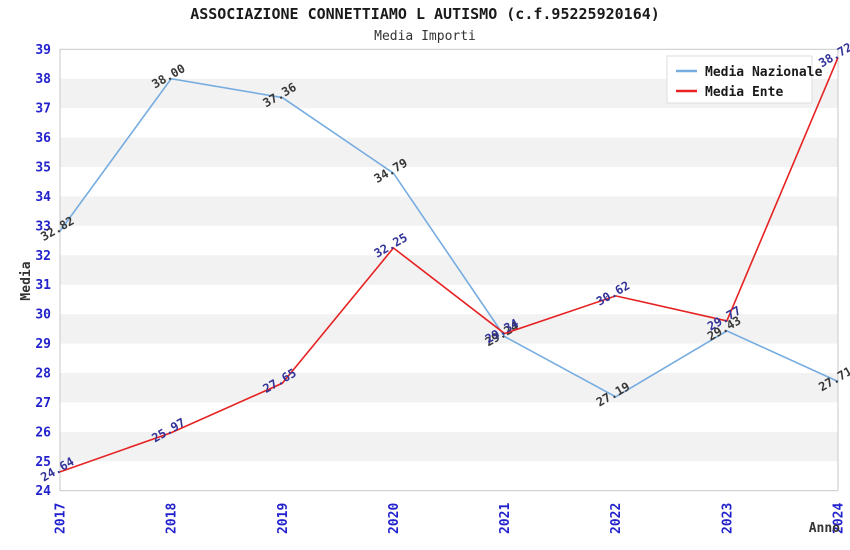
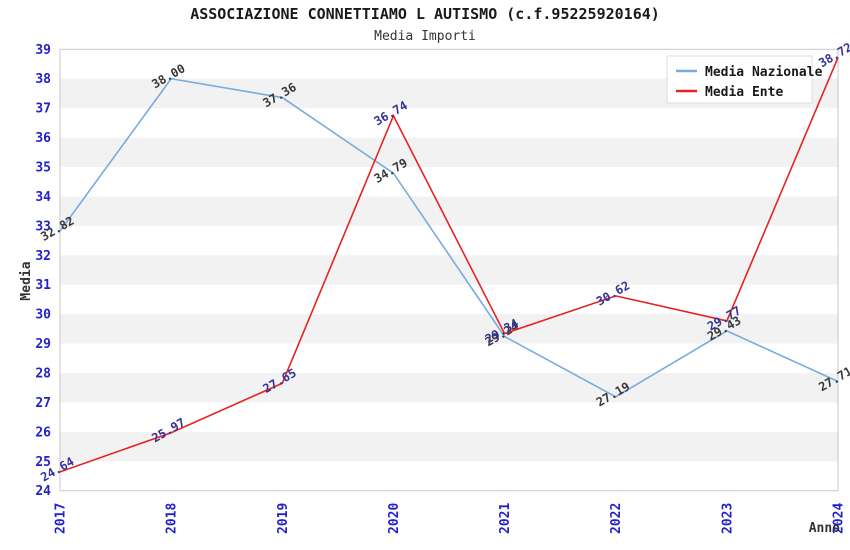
Media Ente/2020: 32.25 -> 36.74
